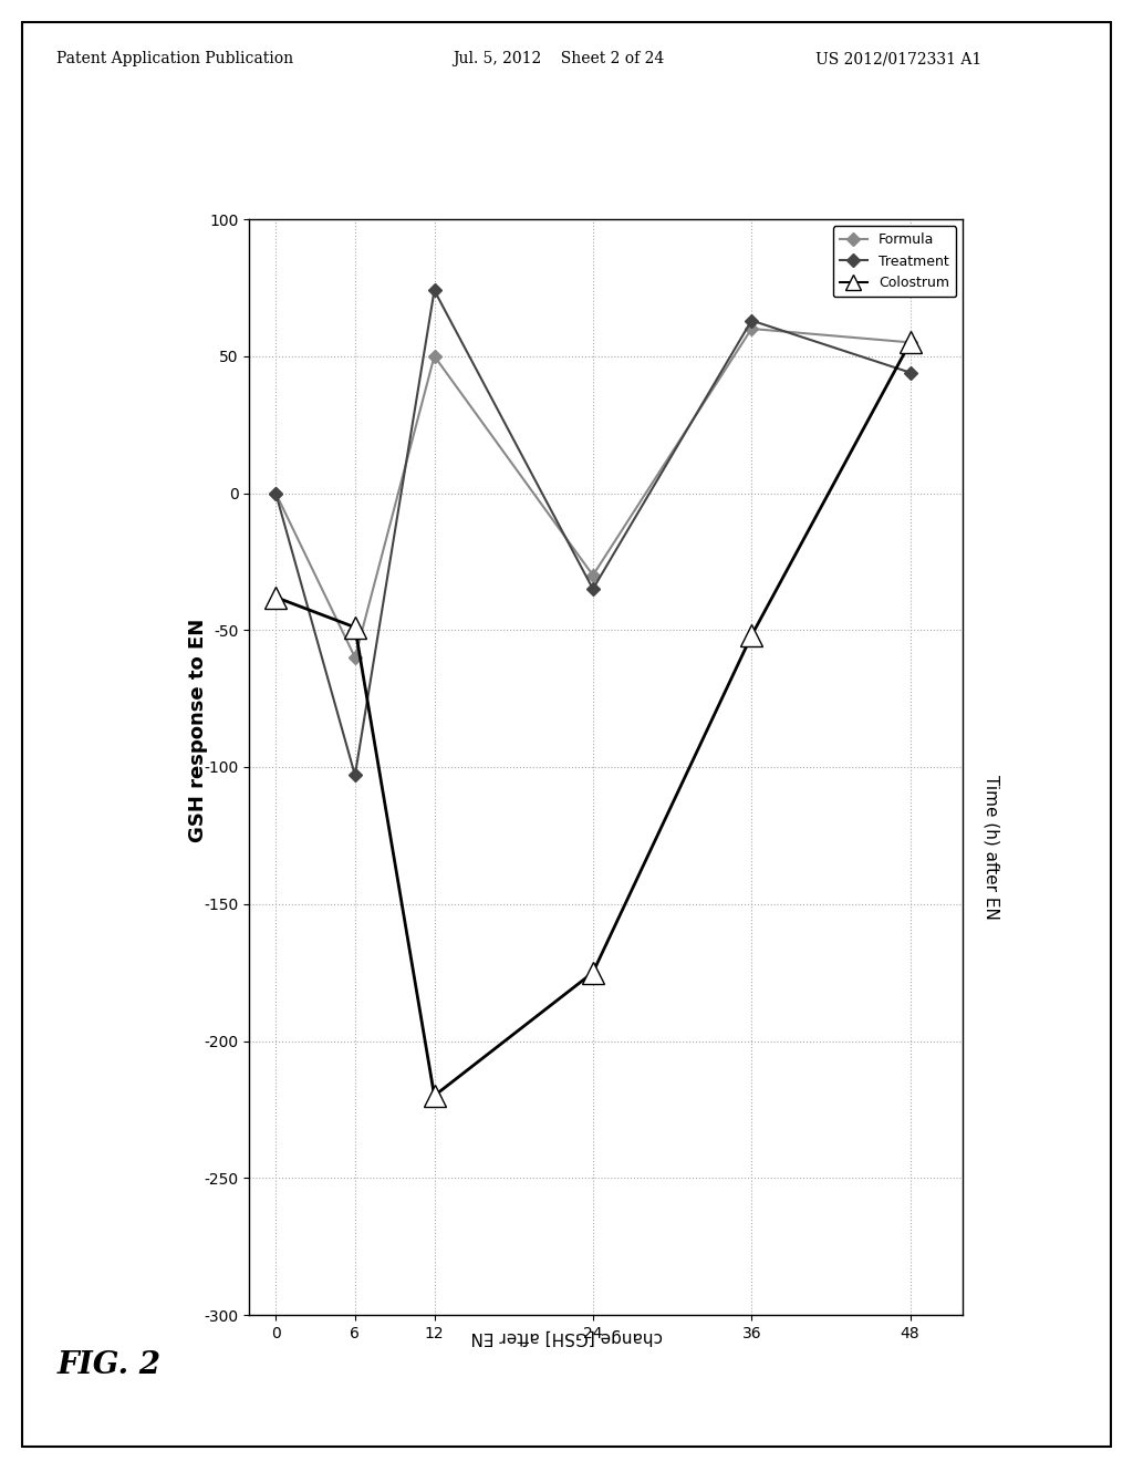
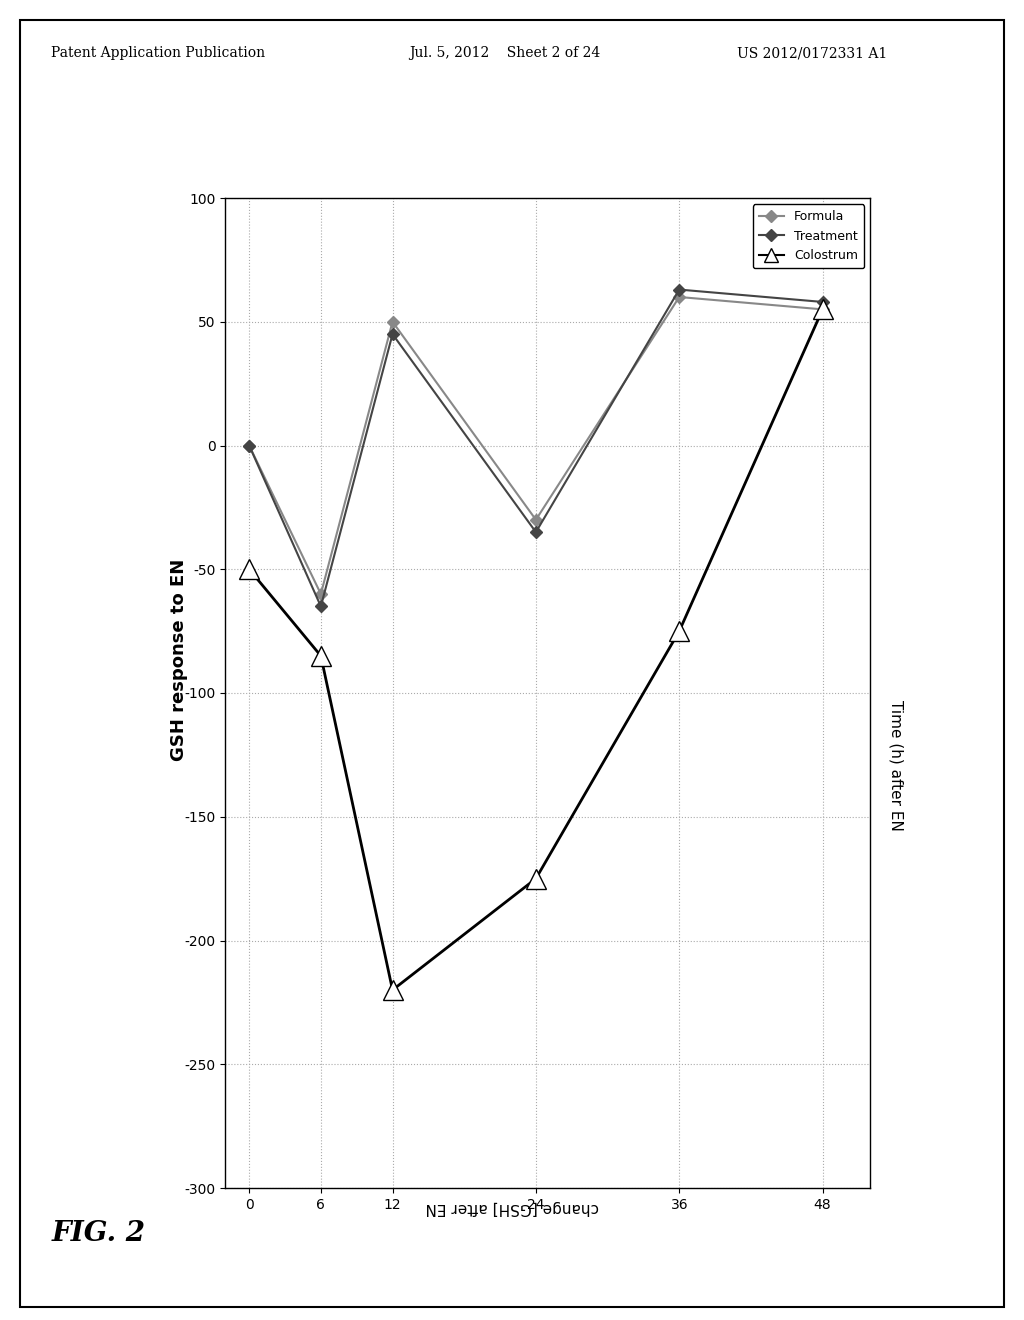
Colostrum/0: -38 -> -50
Treatment/6: -103 -> -65
Colostrum/6: -49 -> -85
Treatment/12: 74 -> 45
Colostrum/36: -52 -> -75
Treatment/48: 44 -> 58
